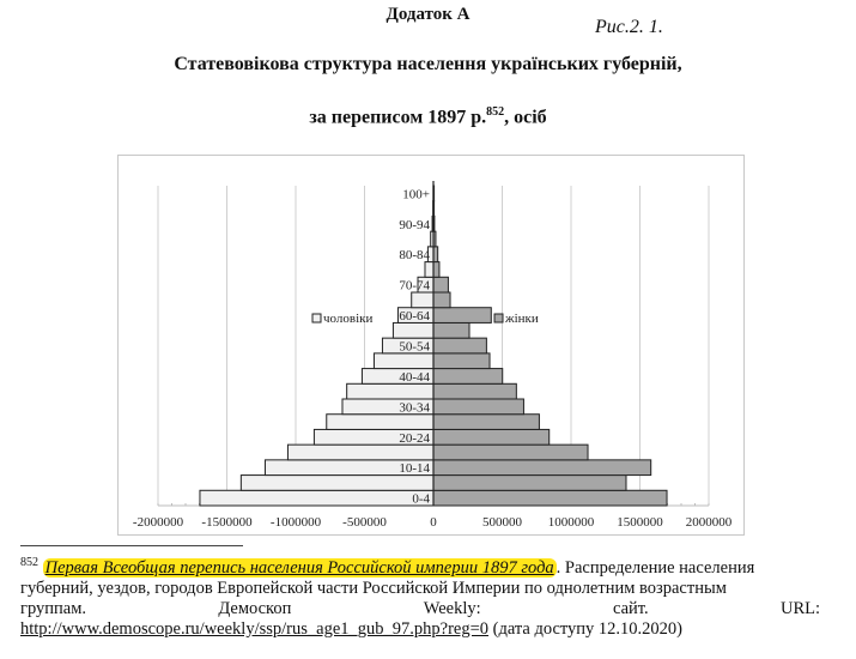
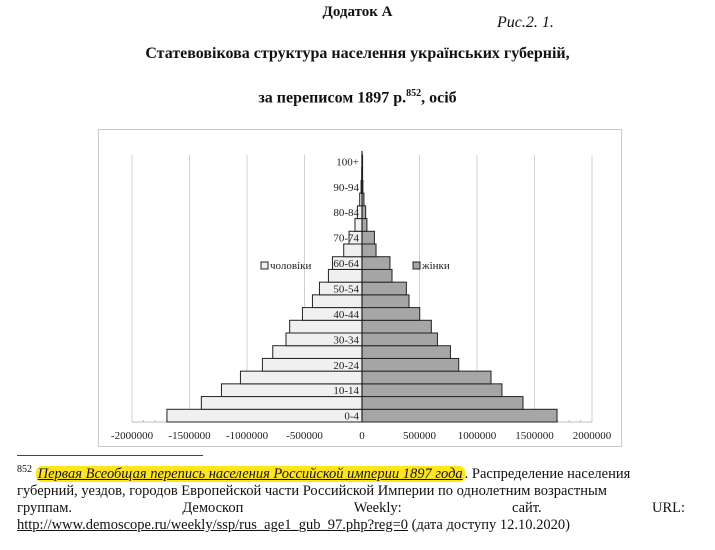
жінки/10-14: 1580000 -> 1220000
жінки/60-64: 420000 -> 240000
